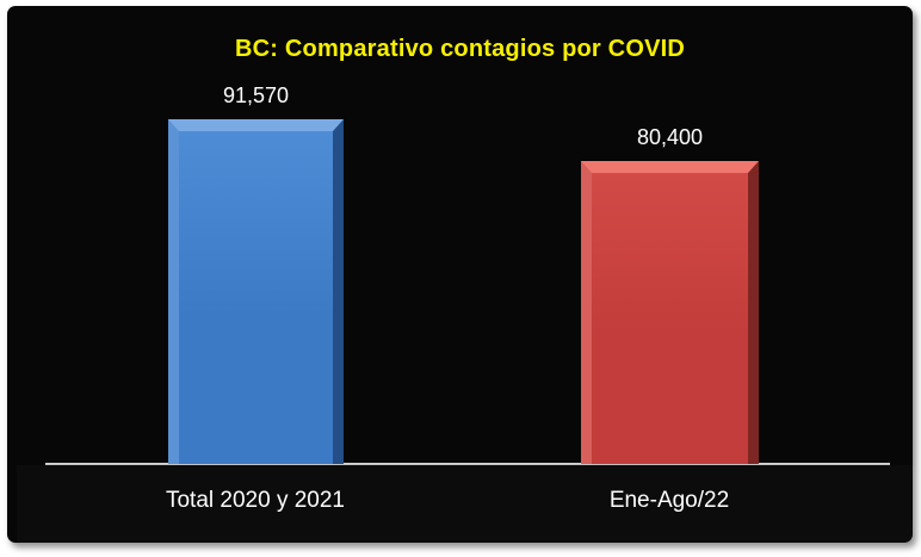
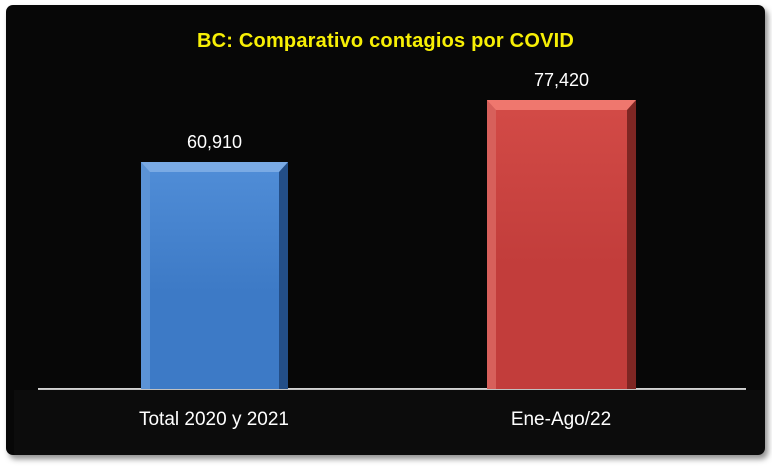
Total 2020 y 2021: 91,570 -> 60,910
Ene-Ago/22: 80,400 -> 77,420
